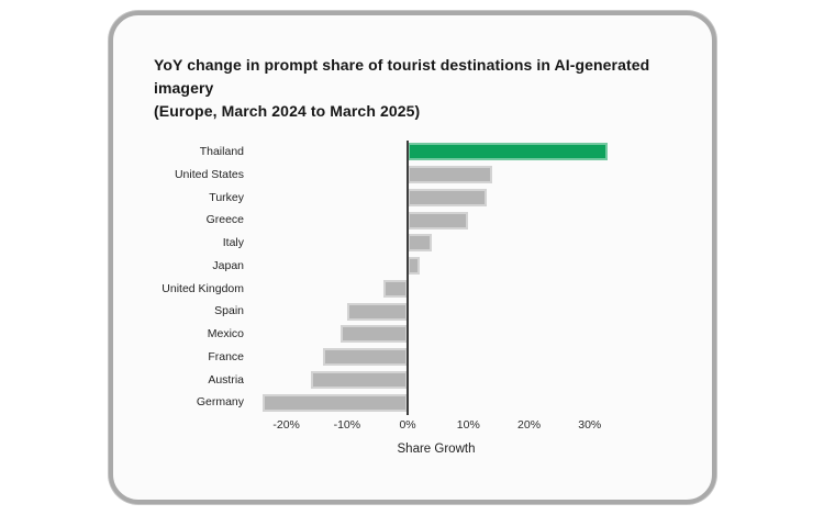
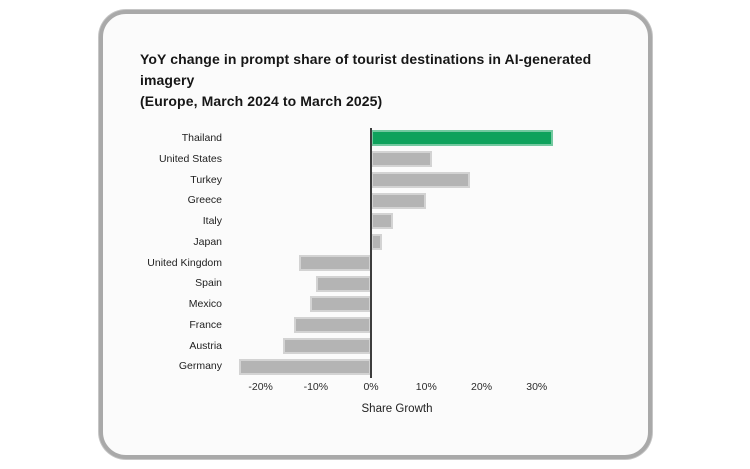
United States: 14% -> 11%
Turkey: 13% -> 18%
United Kingdom: -4% -> -13%
